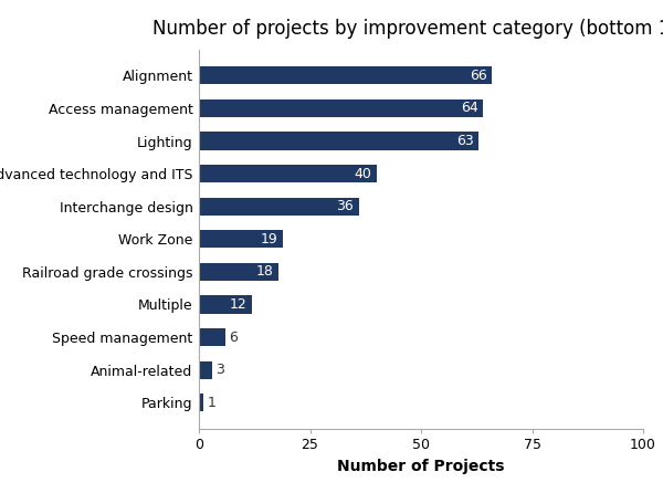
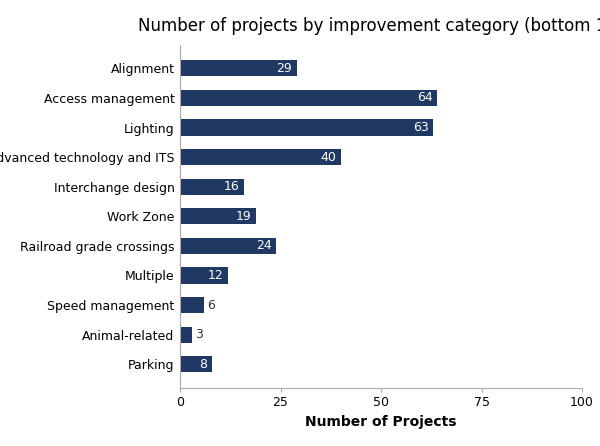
Alignment: 66 -> 29
Interchange design: 36 -> 16
Railroad grade crossings: 18 -> 24
Parking: 1 -> 8
